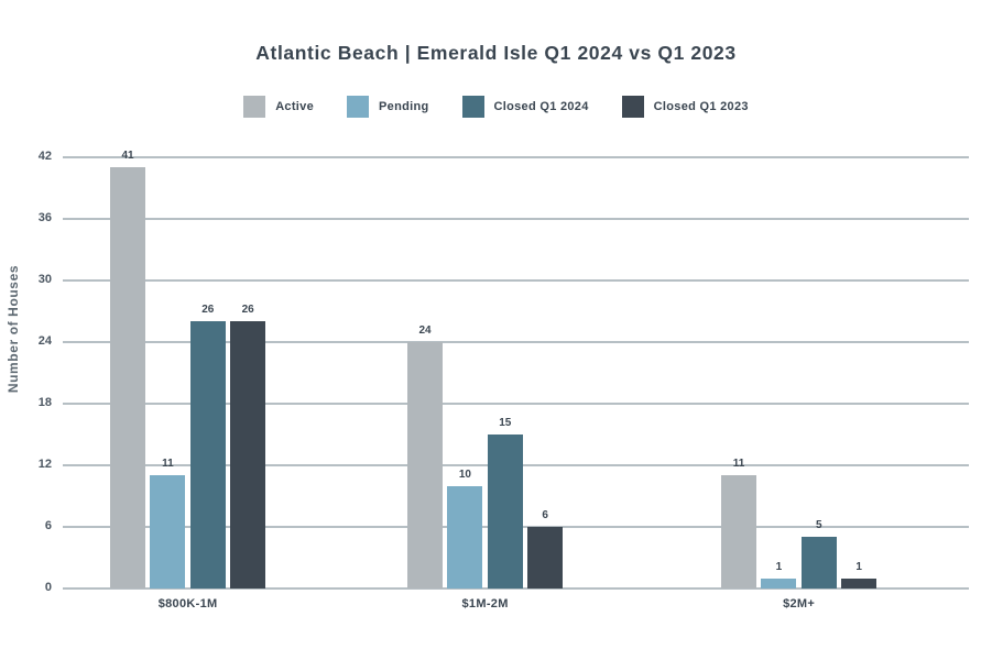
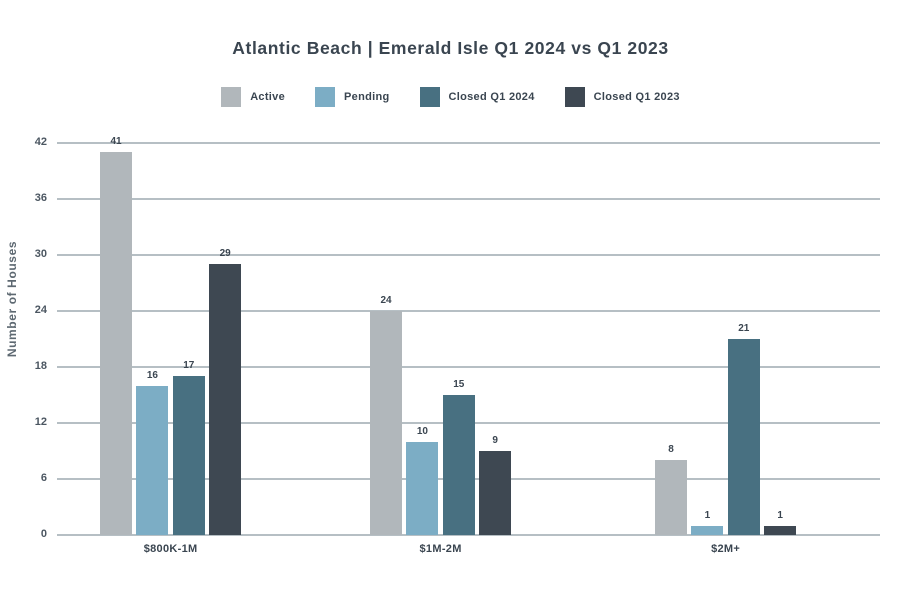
Pending/$800K-1M: 11 -> 16
Closed Q1 2024/$800K-1M: 26 -> 17
Closed Q1 2023/$800K-1M: 26 -> 29
Closed Q1 2023/$1M-2M: 6 -> 9
Active/$2M+: 11 -> 8
Closed Q1 2024/$2M+: 5 -> 21
